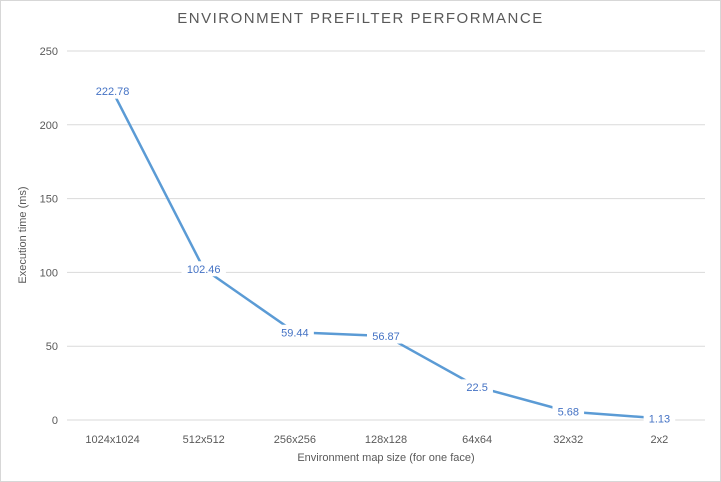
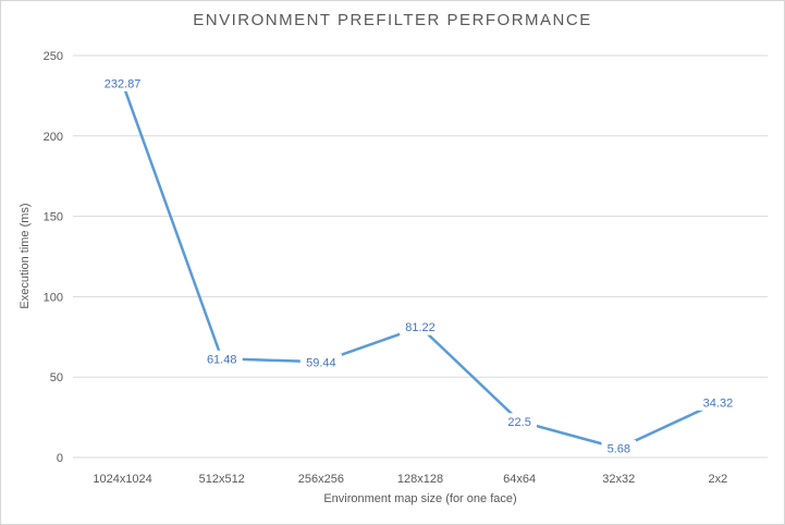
1024x1024: 222.78 -> 232.87
512x512: 102.46 -> 61.48
128x128: 56.87 -> 81.22
2x2: 1.13 -> 34.32
